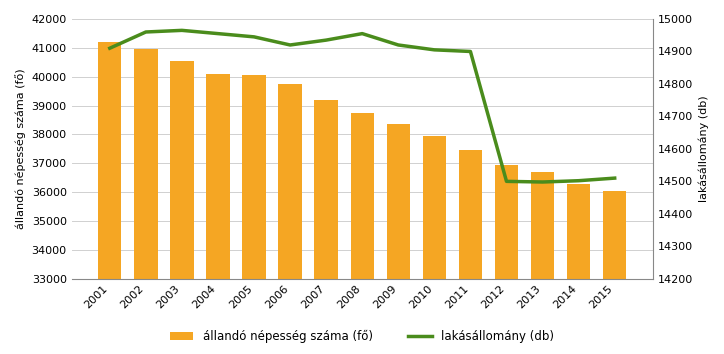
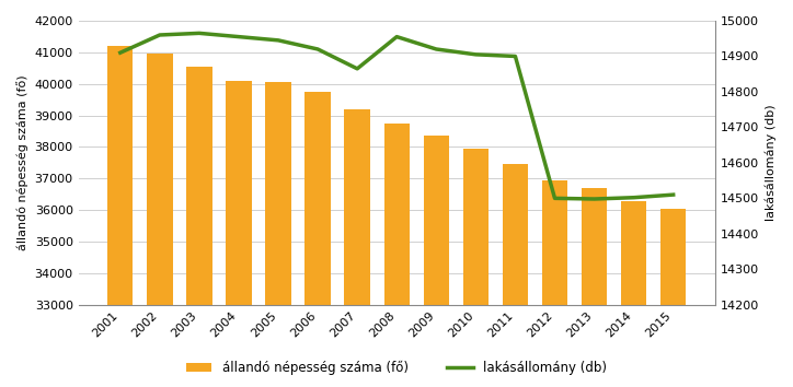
lakásállomány (db)/2007: 14935 -> 14865
